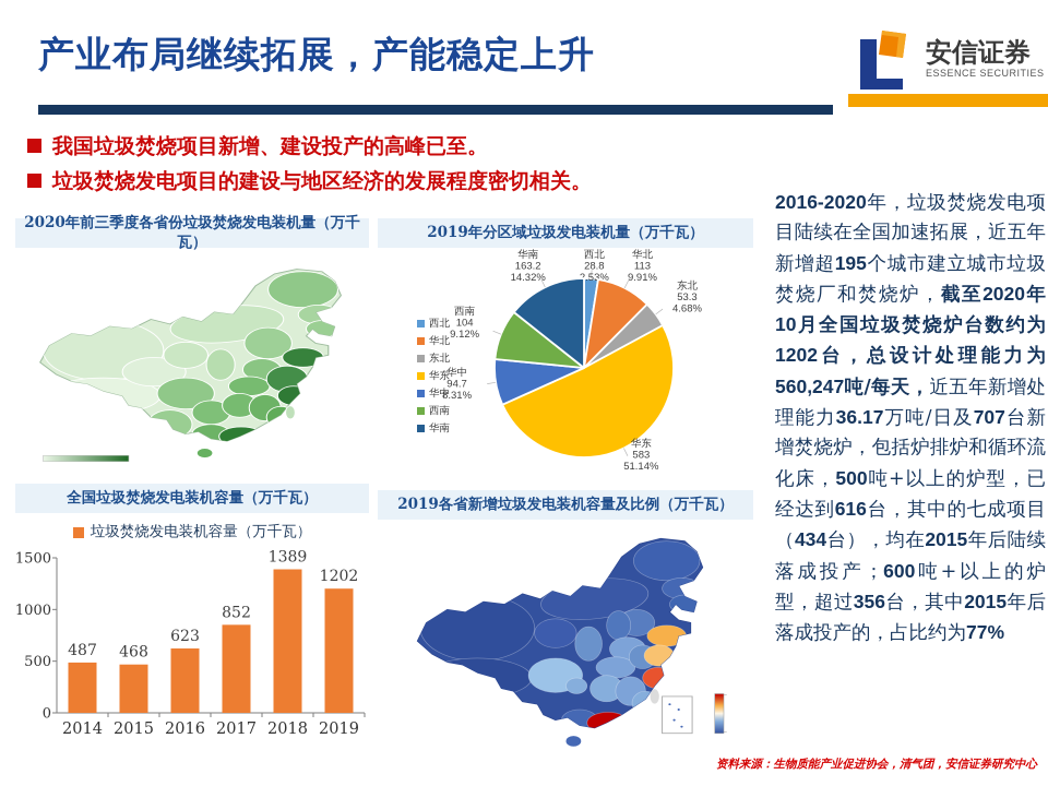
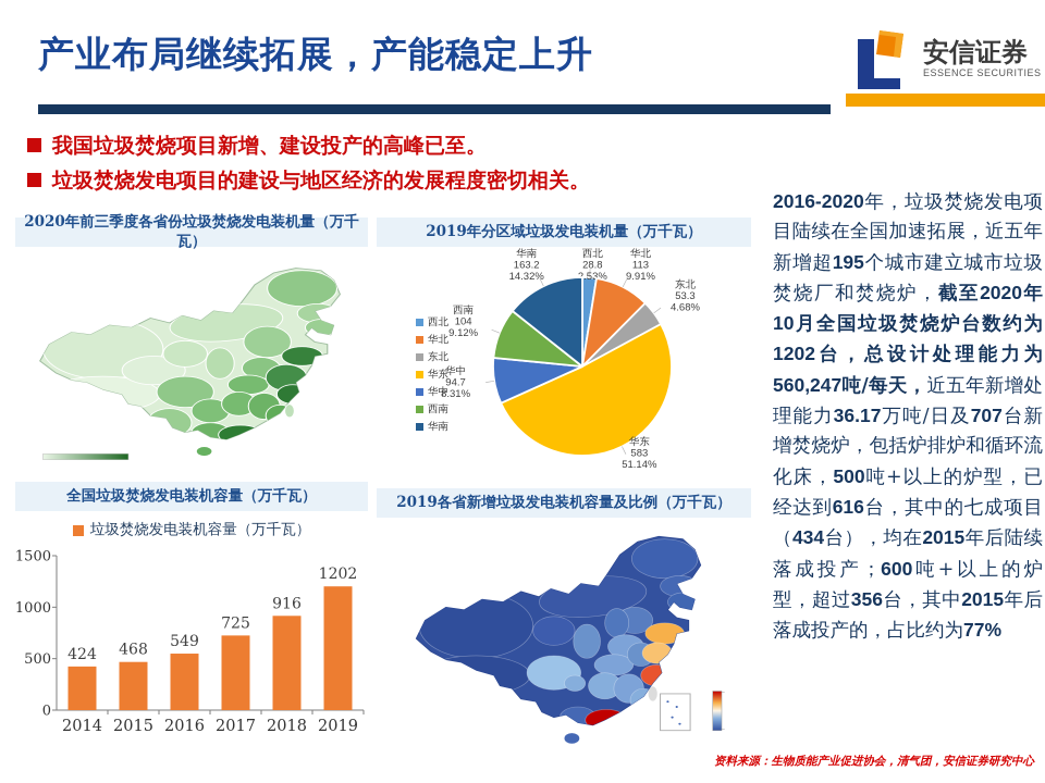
全国垃圾焚烧发电装机容量（万千瓦）/2014: 487 -> 424
全国垃圾焚烧发电装机容量（万千瓦）/2016: 623 -> 549
全国垃圾焚烧发电装机容量（万千瓦）/2017: 852 -> 725
全国垃圾焚烧发电装机容量（万千瓦）/2018: 1389 -> 916
